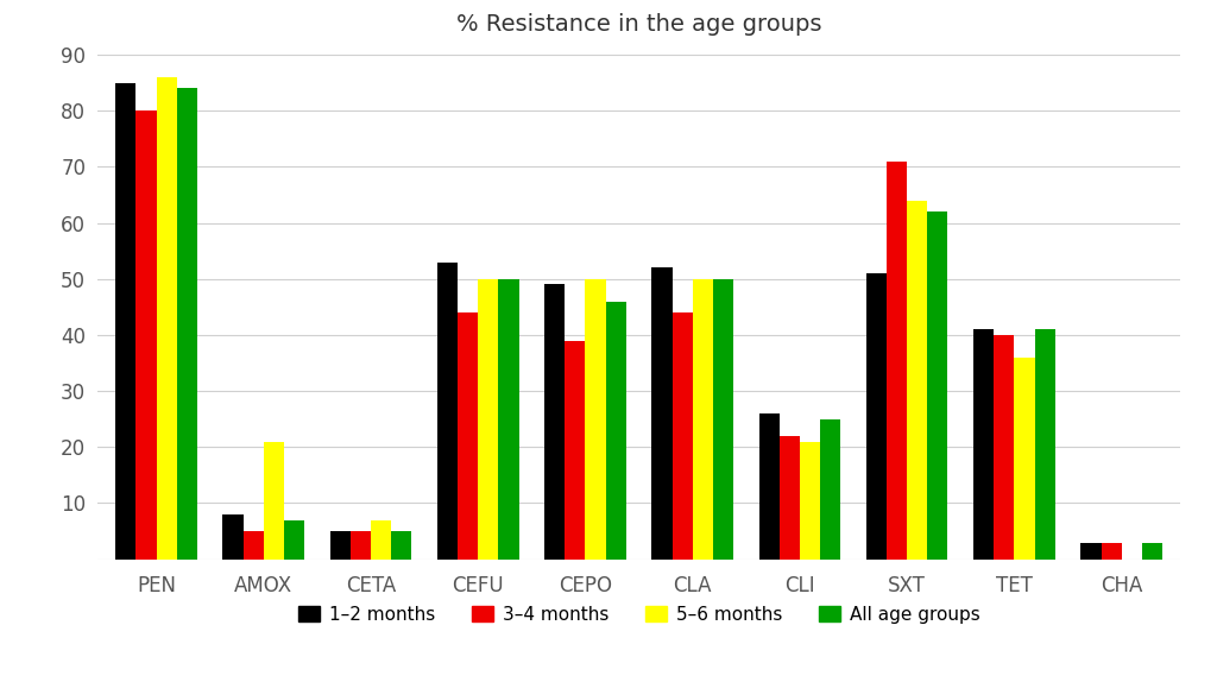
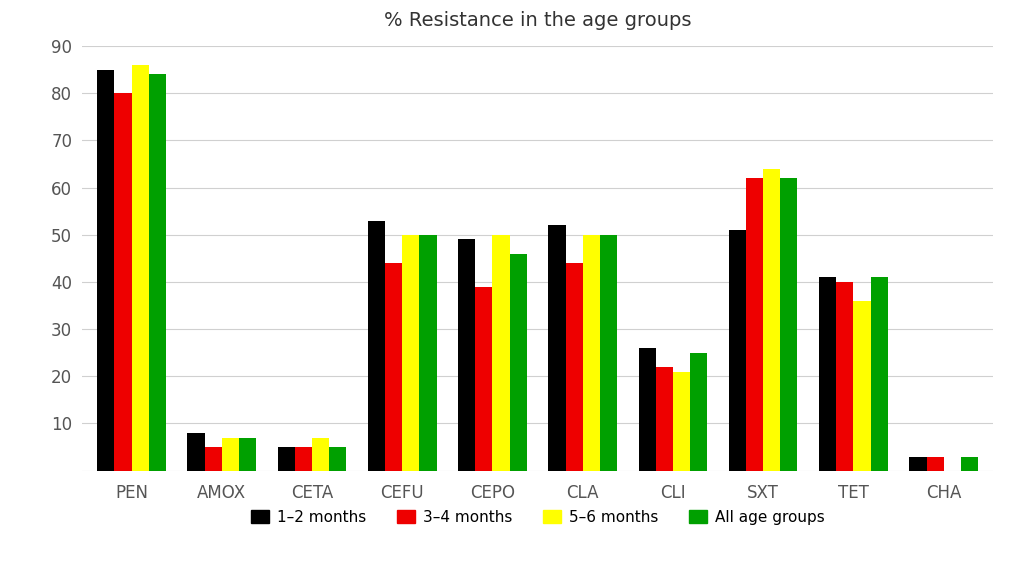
5–6 months/AMOX: 21 -> 7
3–4 months/SXT: 71 -> 62
